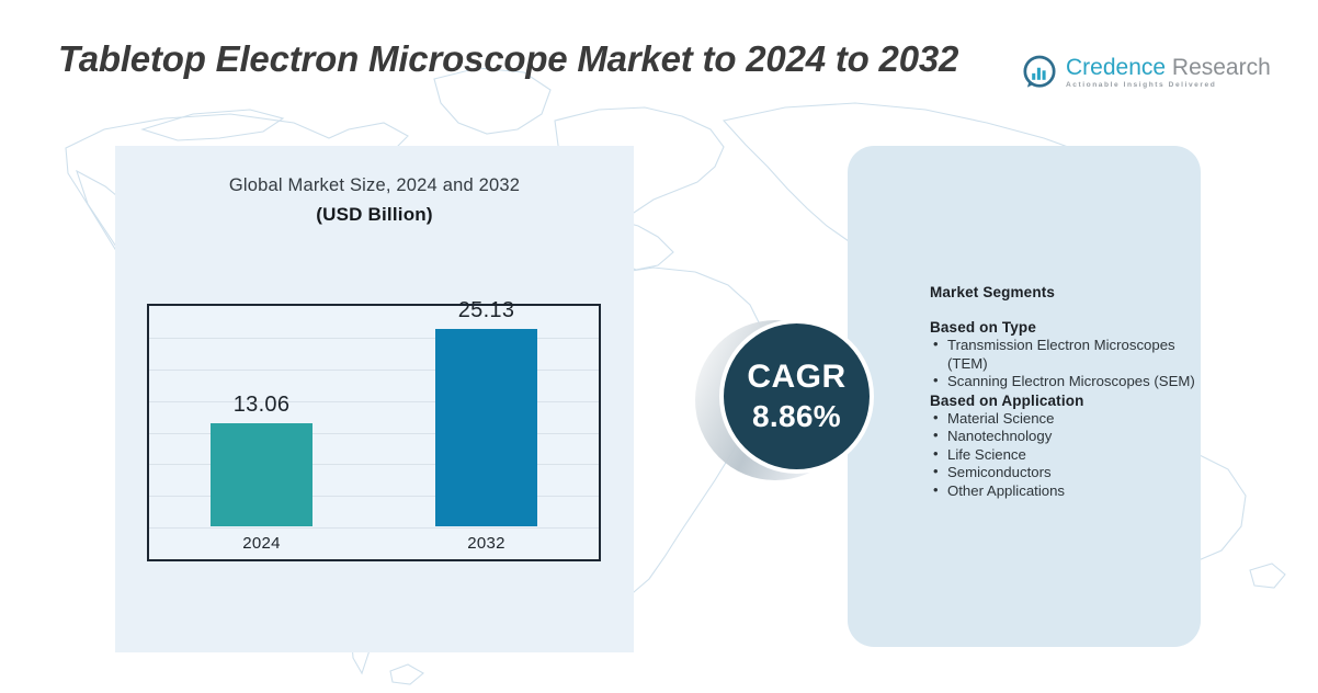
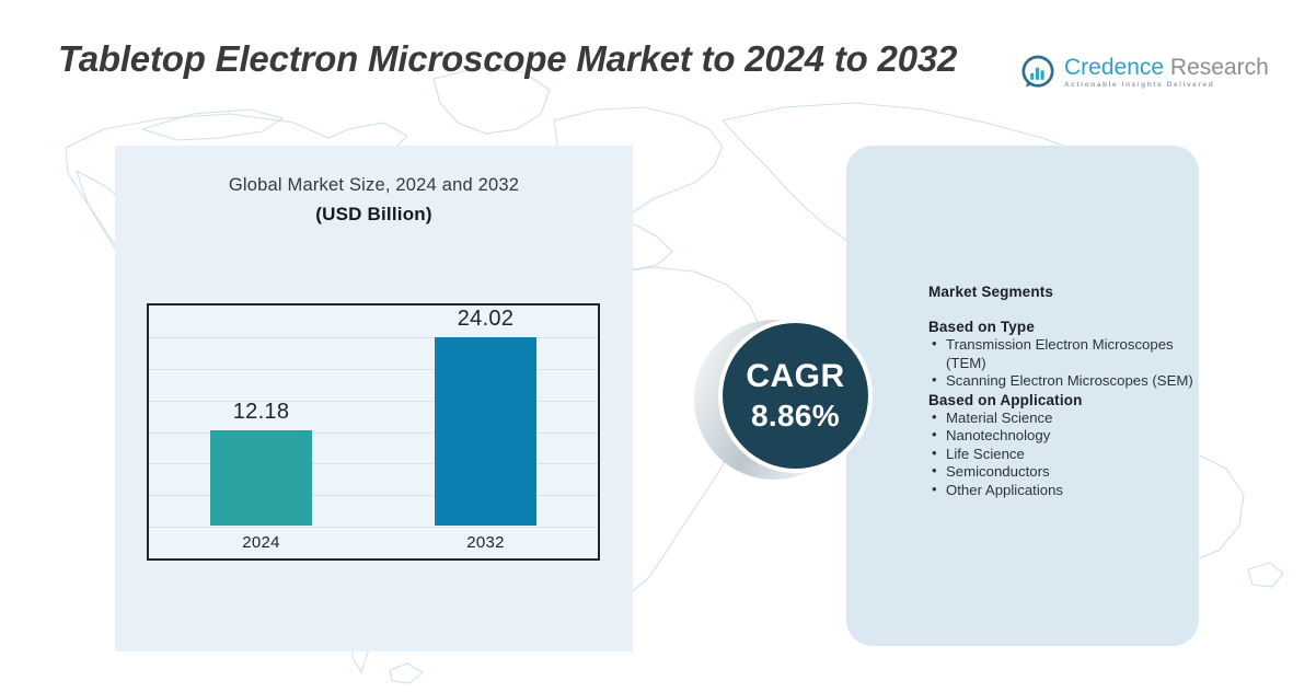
2024: 13.06 -> 12.18
2032: 25.13 -> 24.02
